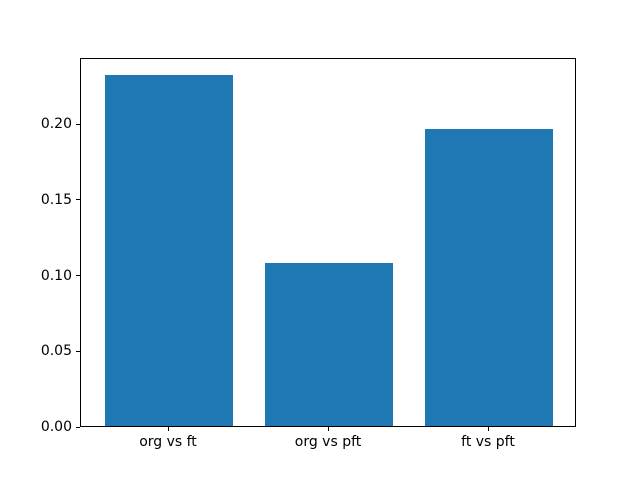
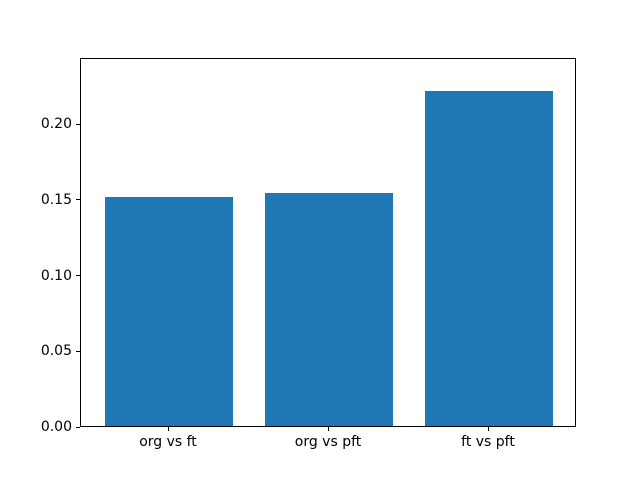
org vs ft: 0.232 -> 0.151
org vs pft: 0.108 -> 0.154
ft vs pft: 0.196 -> 0.221
